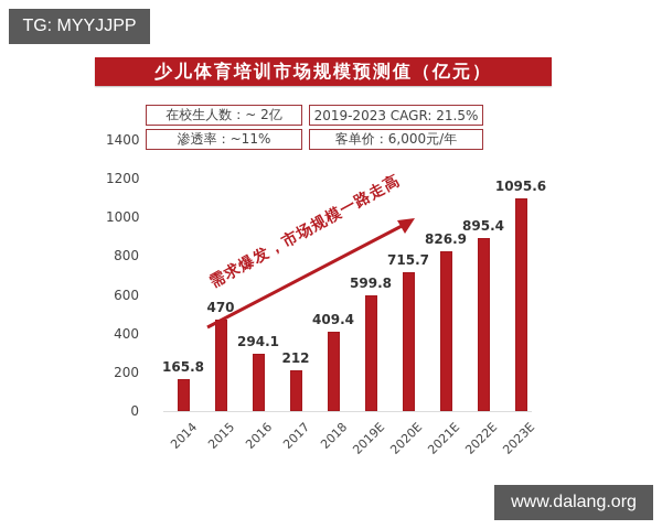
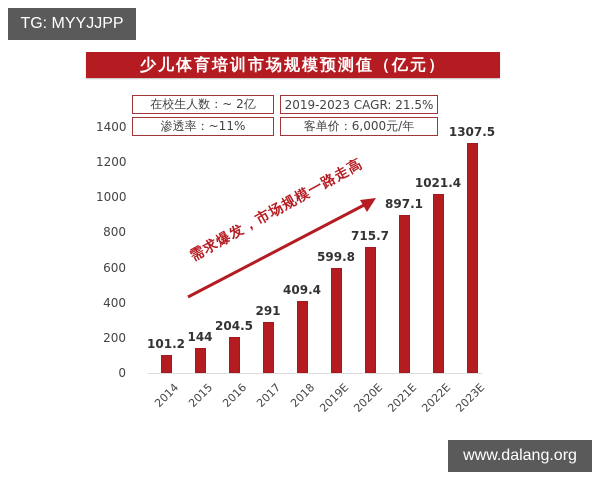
2014: 165.8 -> 101.2
2015: 470 -> 144
2016: 294.1 -> 204.5
2017: 212 -> 291
2021E: 826.9 -> 897.1
2022E: 895.4 -> 1021.4
2023E: 1095.6 -> 1307.5
